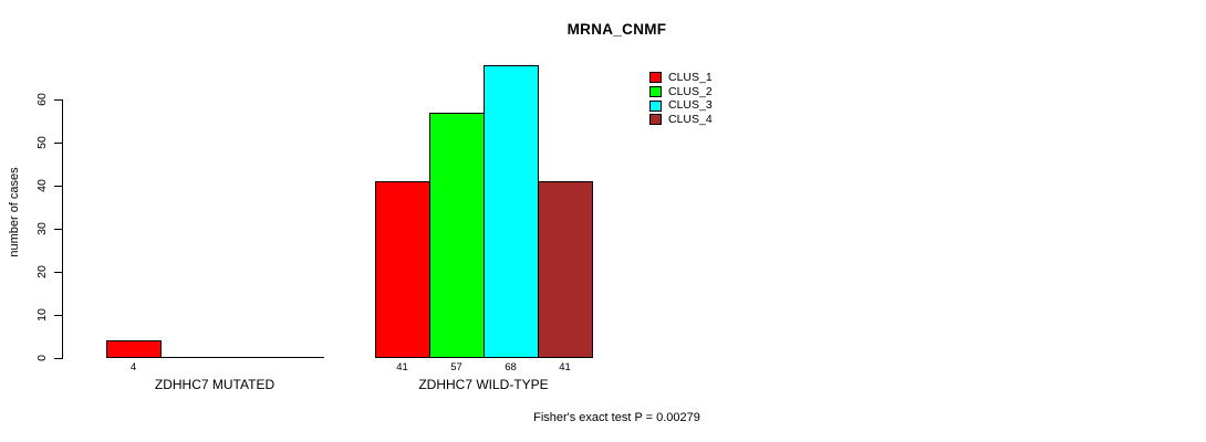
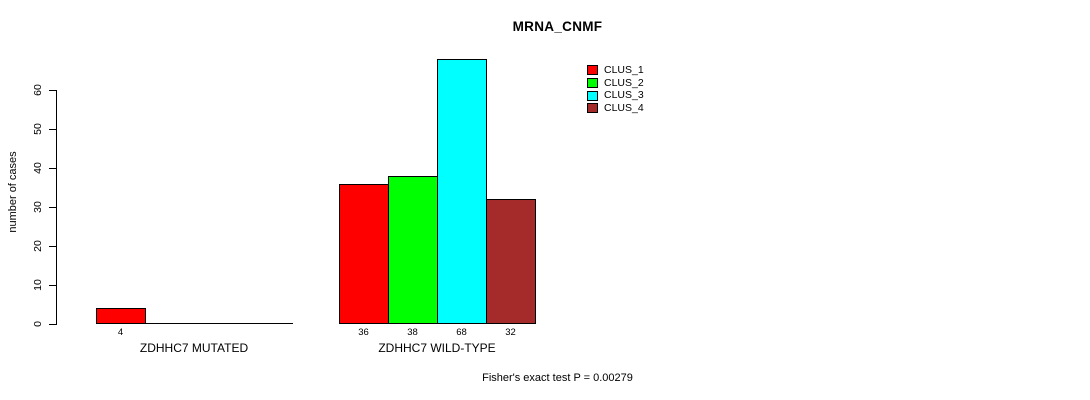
CLUS_1/ZDHHC7 WILD-TYPE: 41 -> 36
CLUS_2/ZDHHC7 WILD-TYPE: 57 -> 38
CLUS_4/ZDHHC7 WILD-TYPE: 41 -> 32
